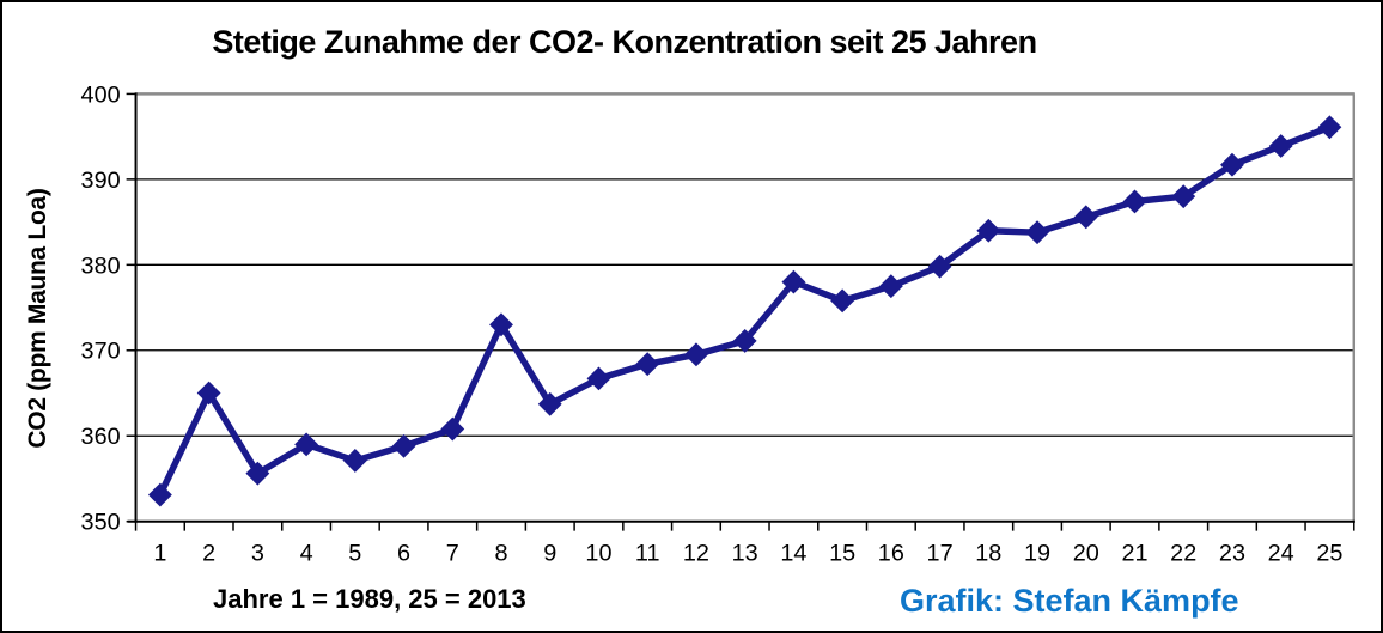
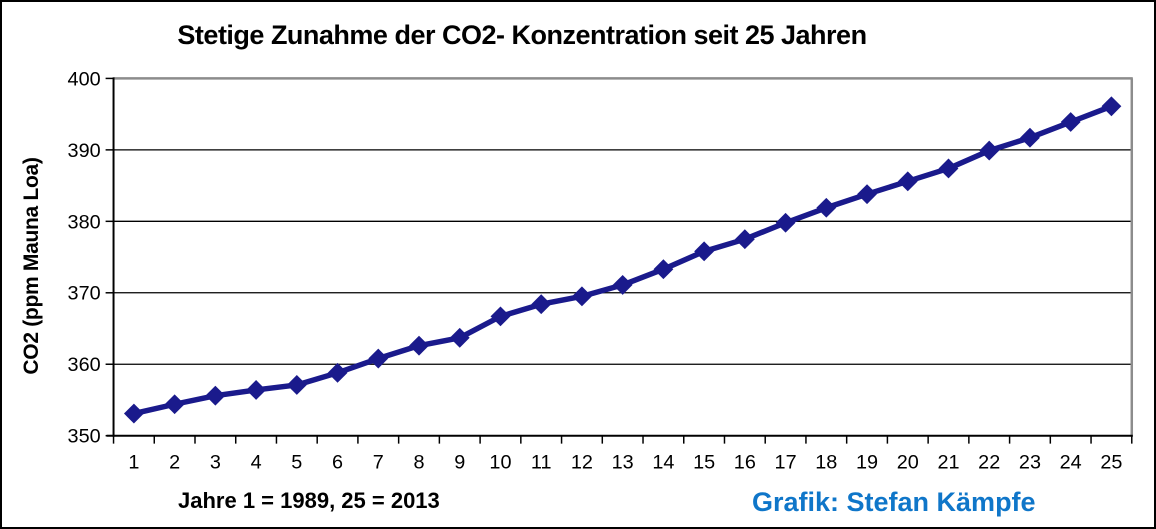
2: 365 -> 354
4: 359 -> 356
8: 373 -> 363
14: 378 -> 373
18: 384 -> 382
22: 388 -> 390
